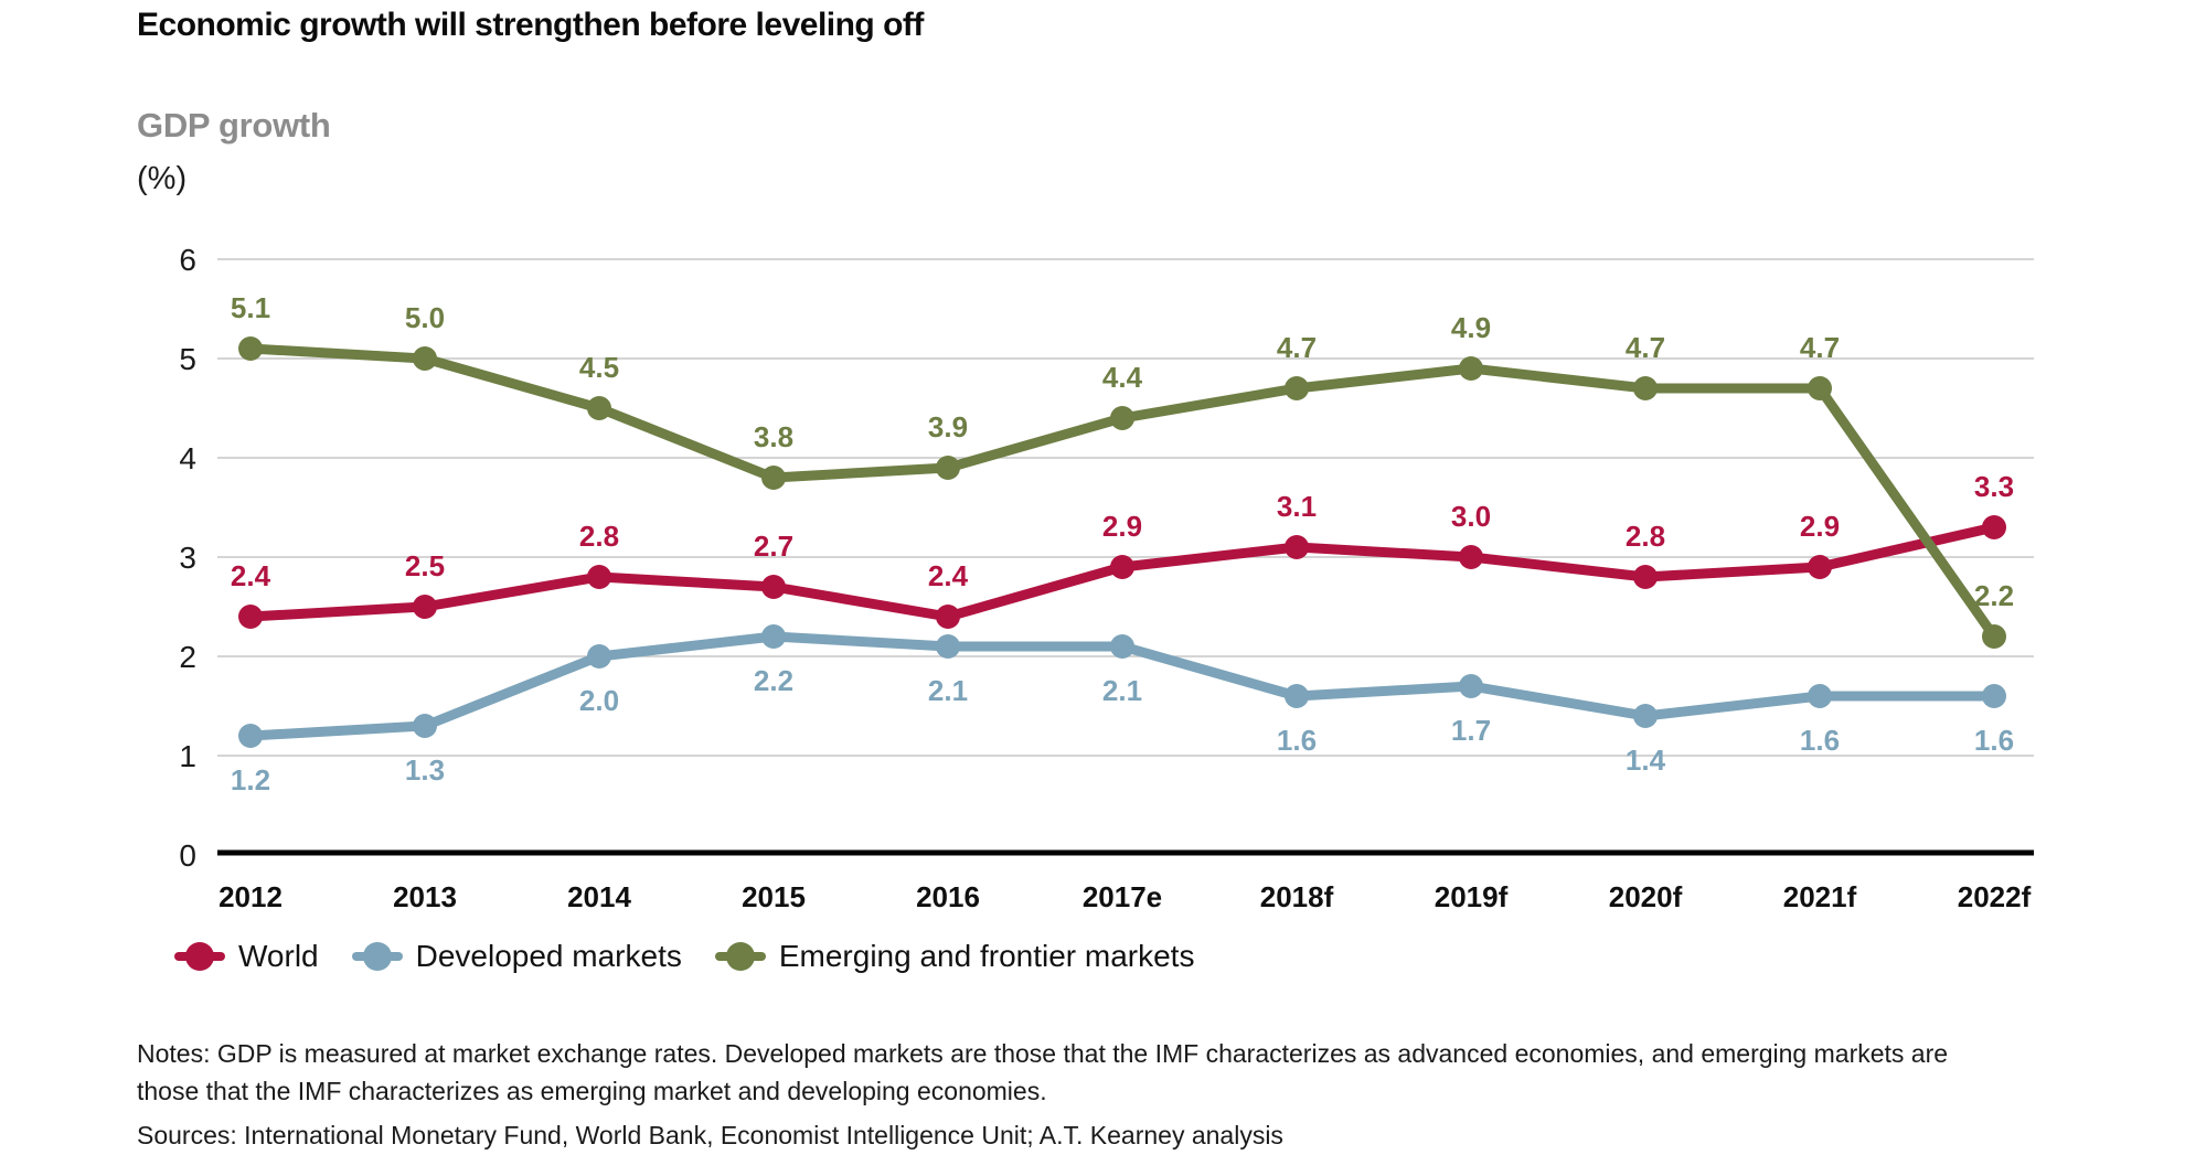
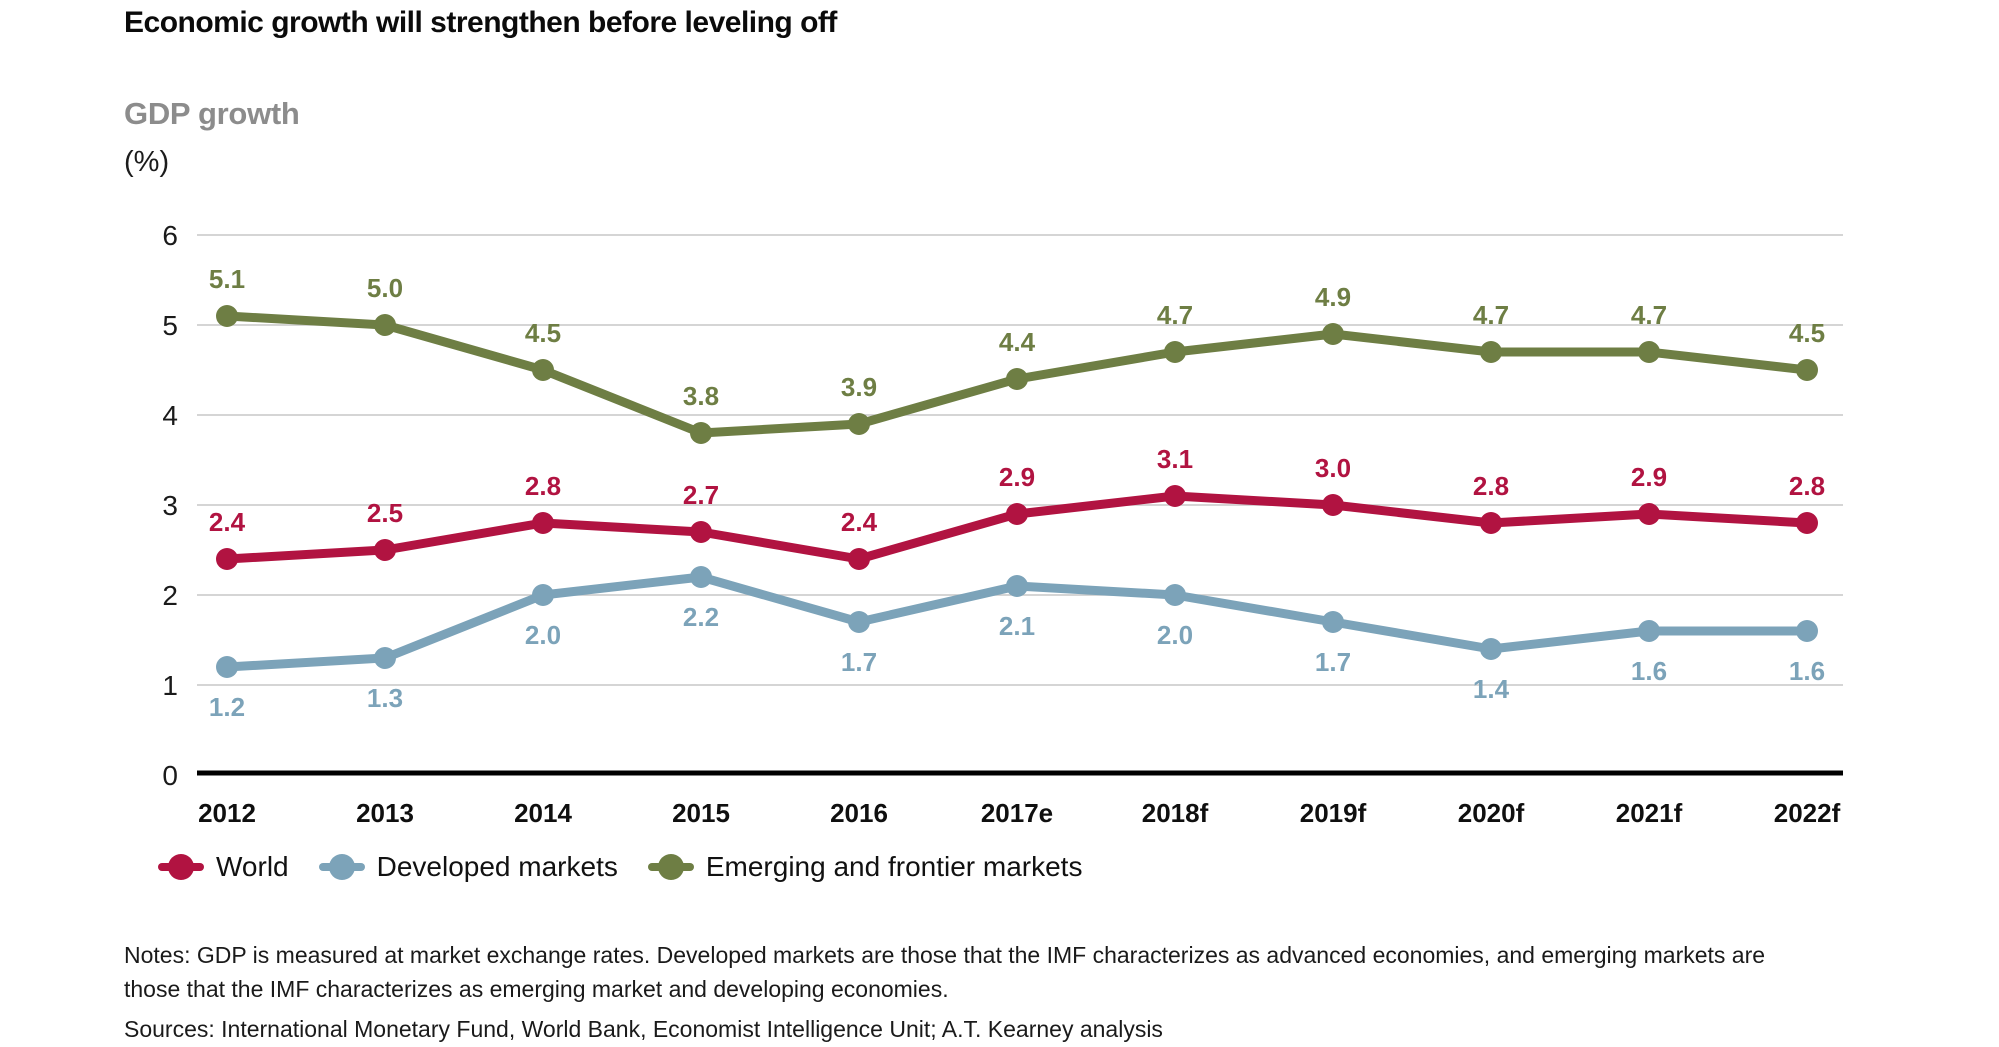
Developed markets/2016: 2.1 -> 1.7
Developed markets/2018f: 1.6 -> 2.0
World/2022f: 3.3 -> 2.8
Emerging and frontier markets/2022f: 2.2 -> 4.5
